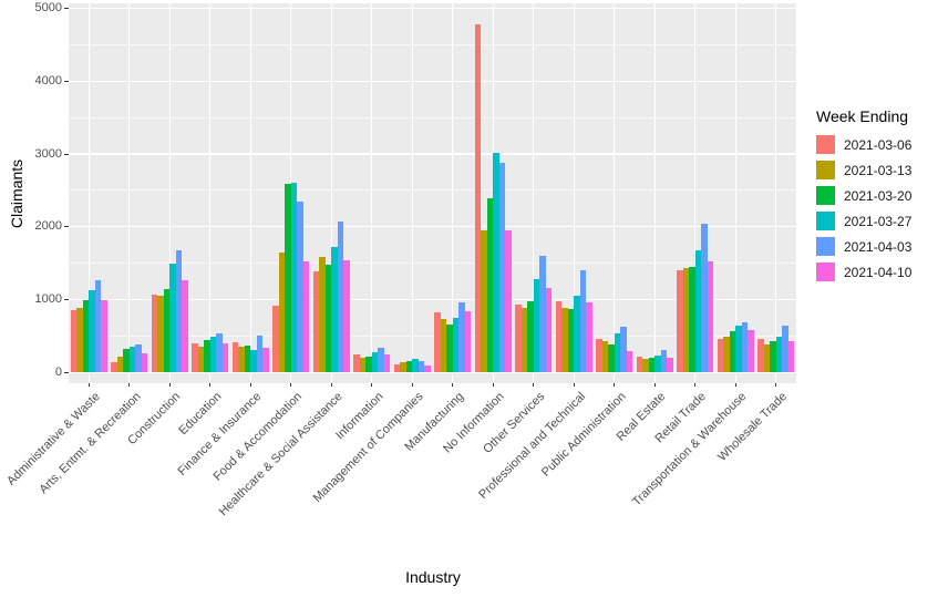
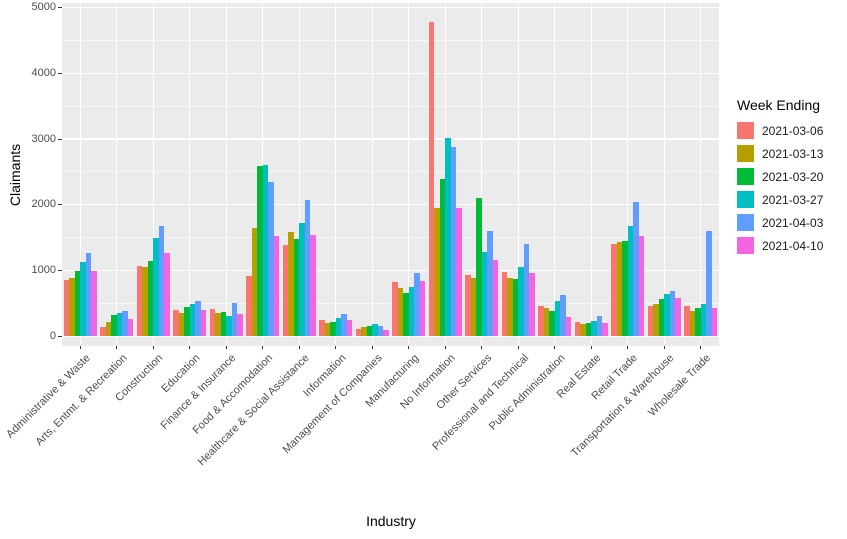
2021-03-20/Other Services: 1000 -> 2100
2021-04-03/Wholesale Trade: 600 -> 1600
